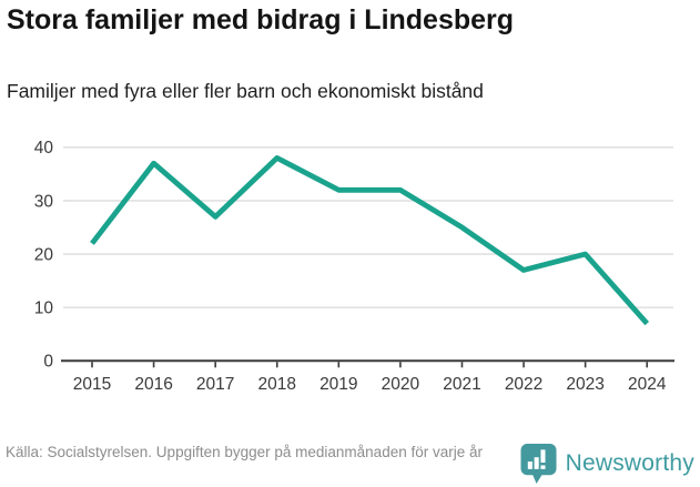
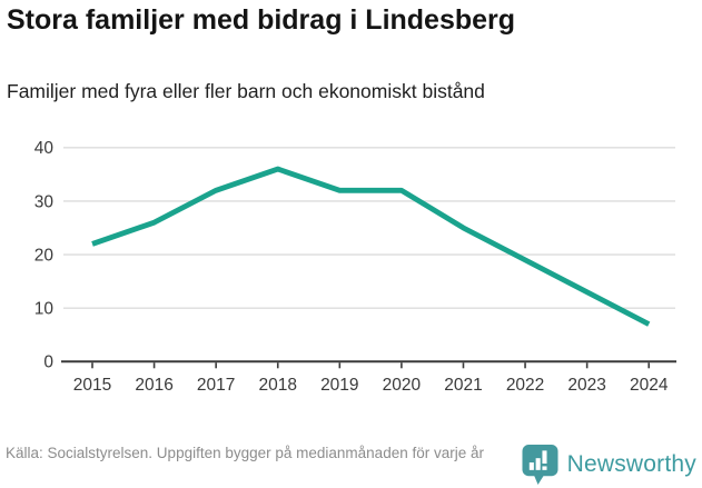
2016: 37 -> 26
2017: 27 -> 32
2018: 38 -> 36
2022: 17 -> 19
2023: 20 -> 13
